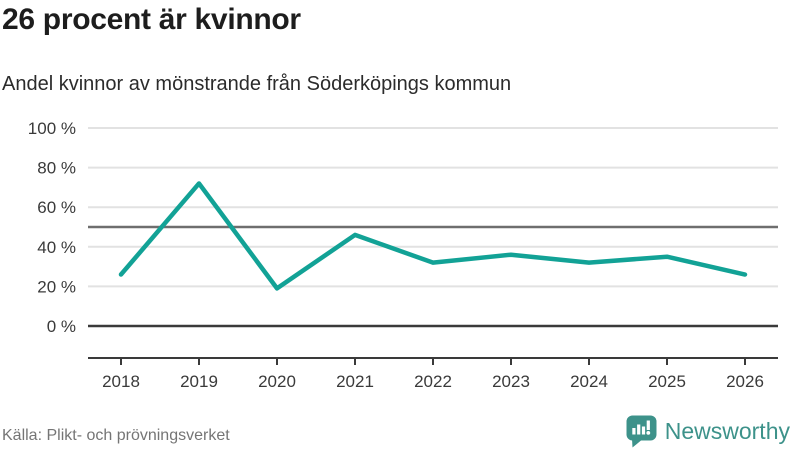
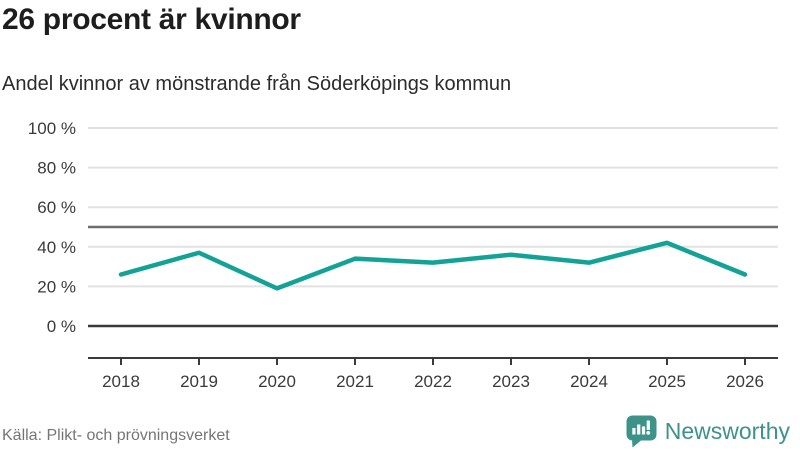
2019: 72% -> 37%
2021: 46% -> 34%
2025: 35% -> 42%
